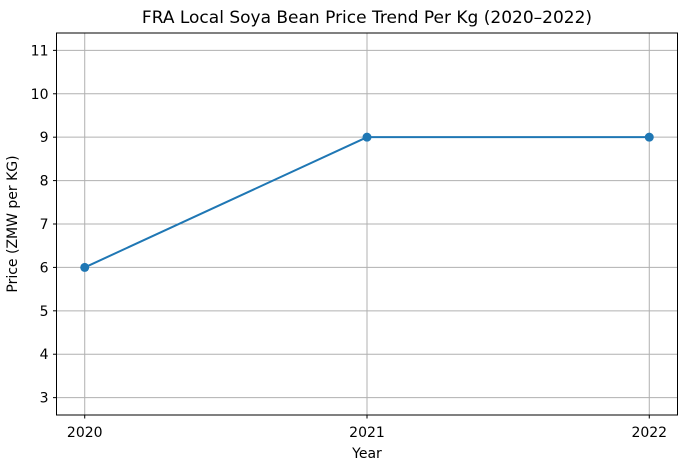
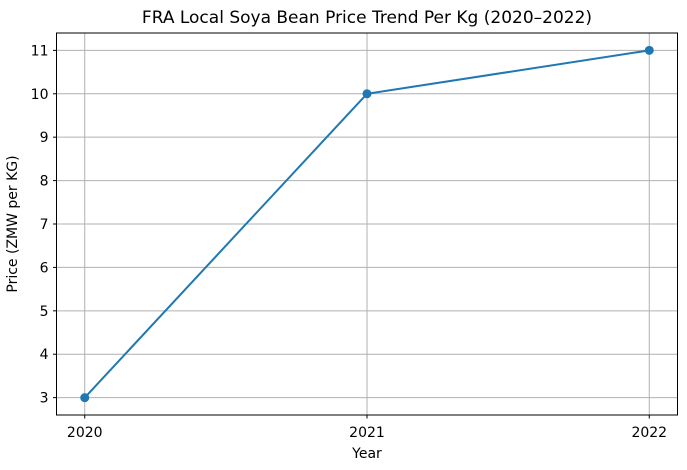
2020: 6 -> 3
2021: 9 -> 10
2022: 9 -> 11
